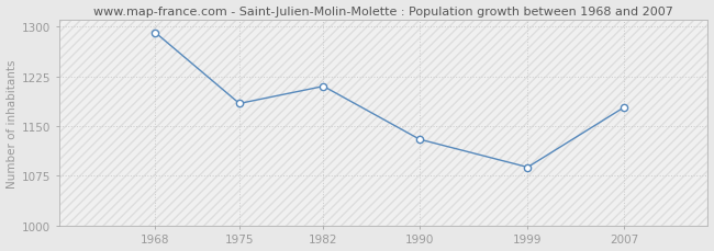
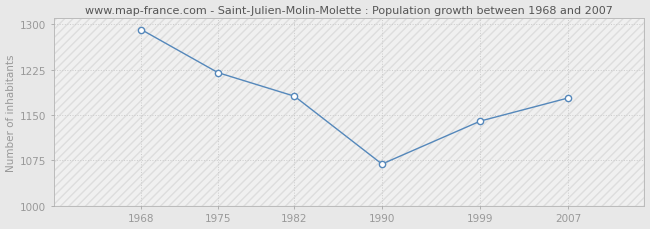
1975: 1184 -> 1220
1982: 1210 -> 1181
1990: 1130 -> 1069
1999: 1088 -> 1140
